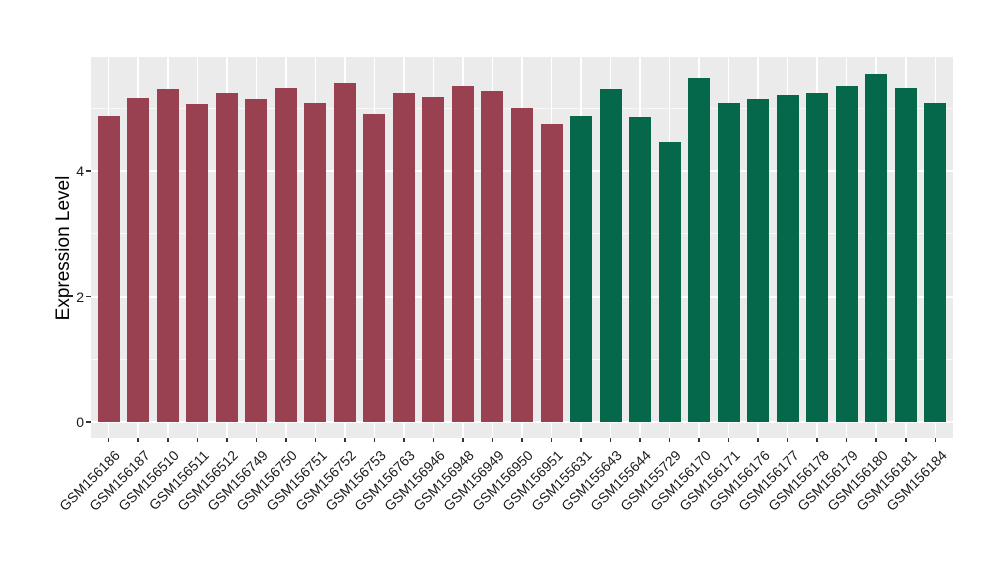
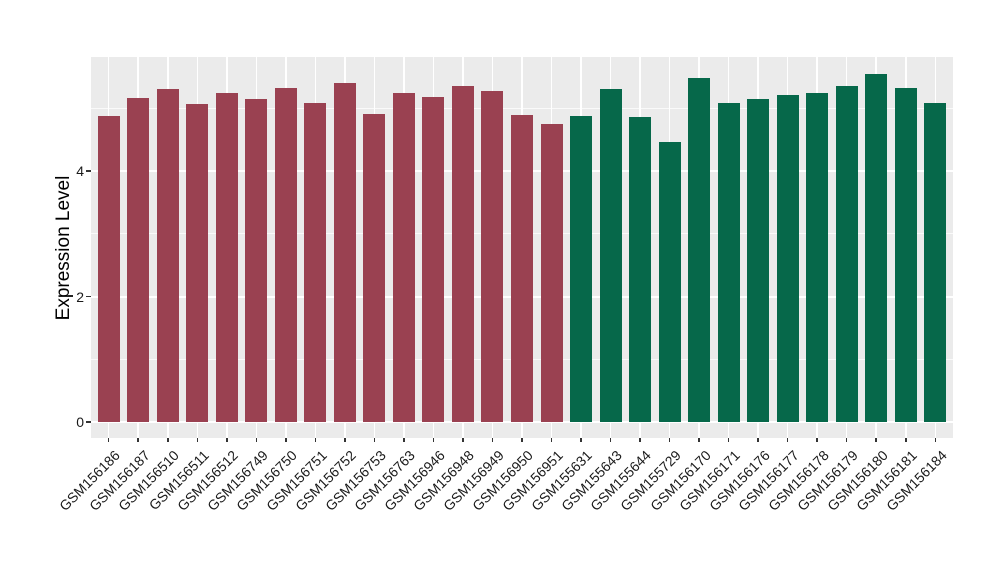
GSM156950: 5.0 -> 4.9
